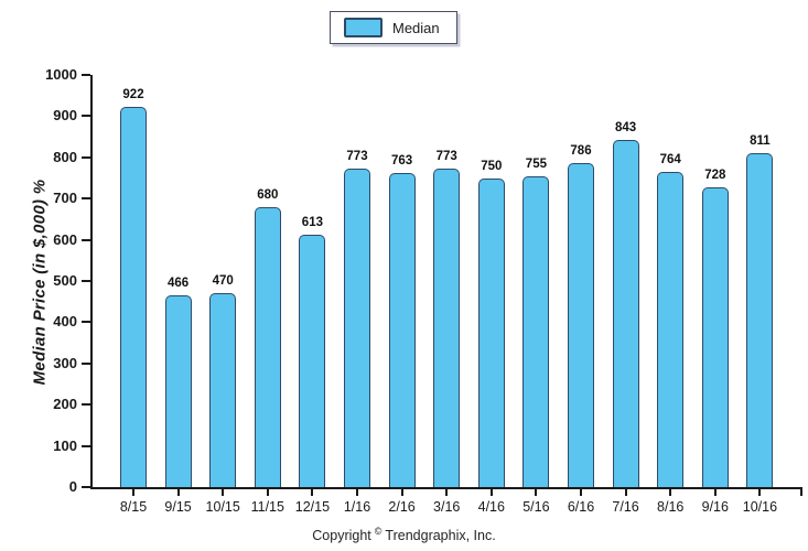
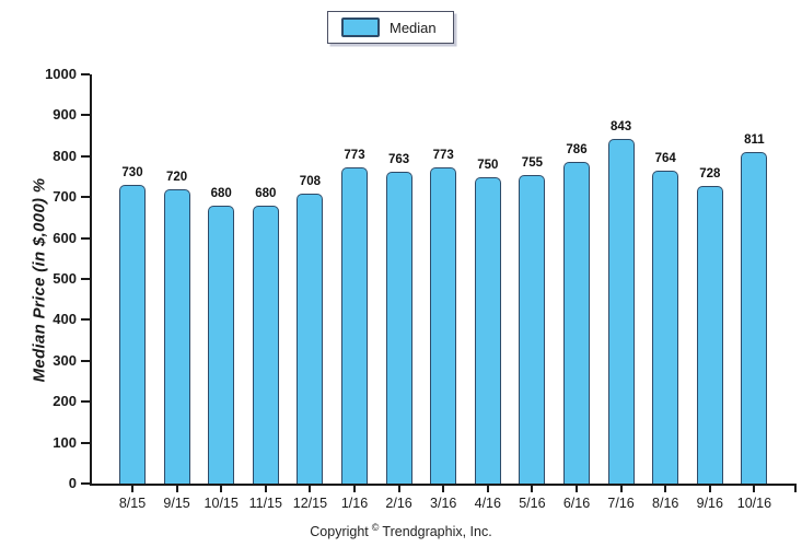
8/15: 922 -> 730
9/15: 466 -> 720
10/15: 470 -> 680
12/15: 613 -> 708
